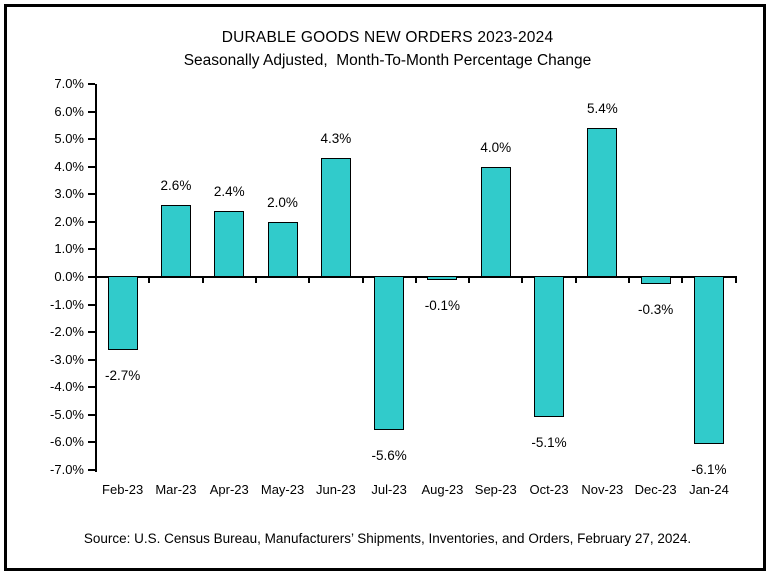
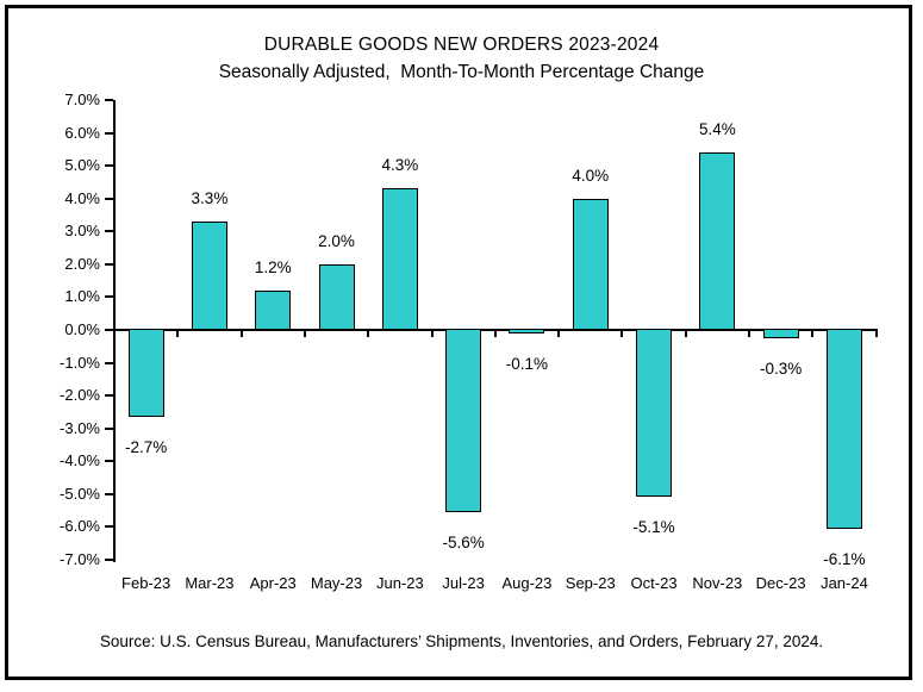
Mar-23: 2.6% -> 3.3%
Apr-23: 2.4% -> 1.2%
